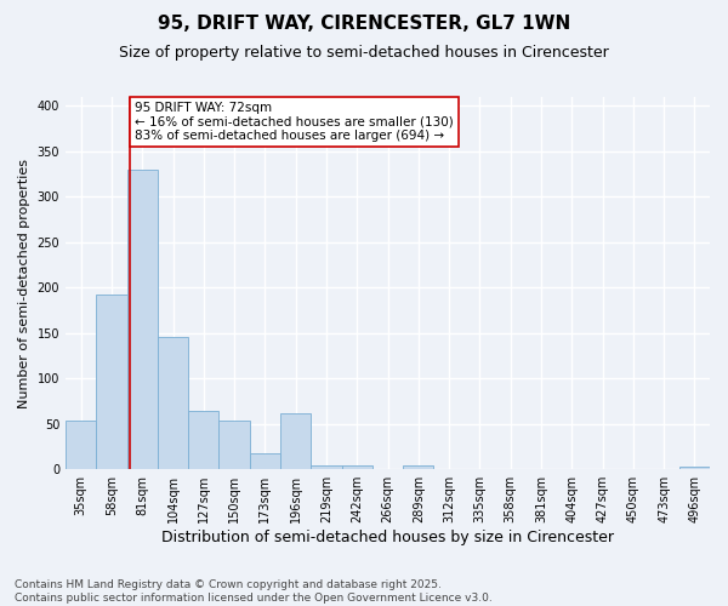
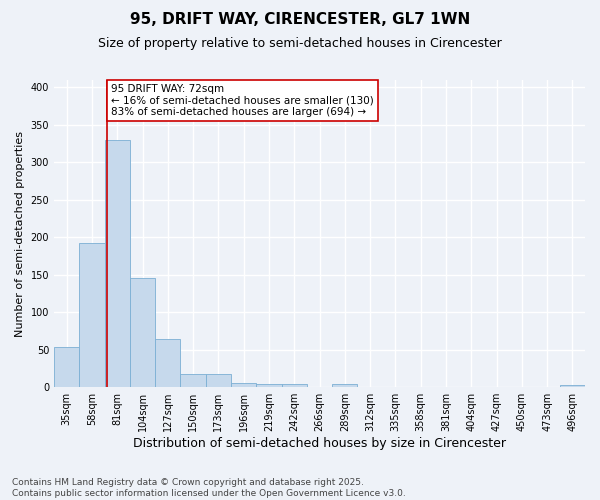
150sqm: 54 -> 18
196sqm: 62 -> 6
